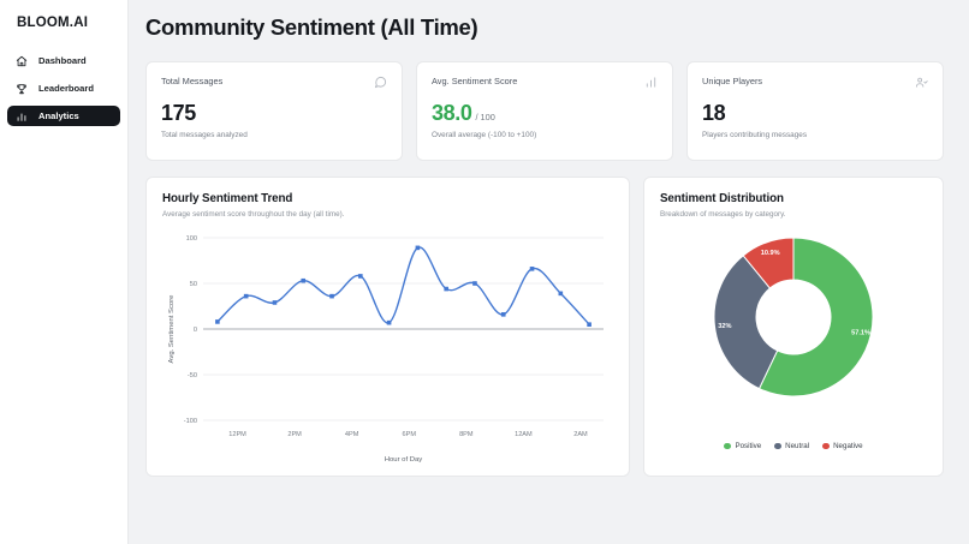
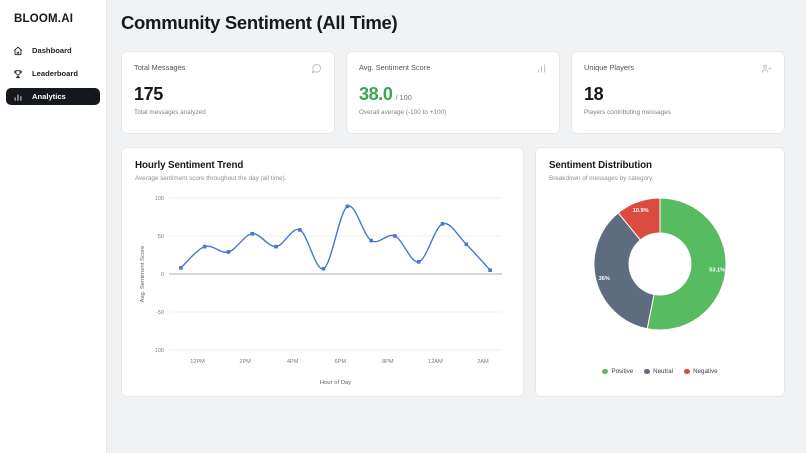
Sentiment Distribution/Positive: 57.1% -> 53.1%
Sentiment Distribution/Neutral: 32% -> 36%
